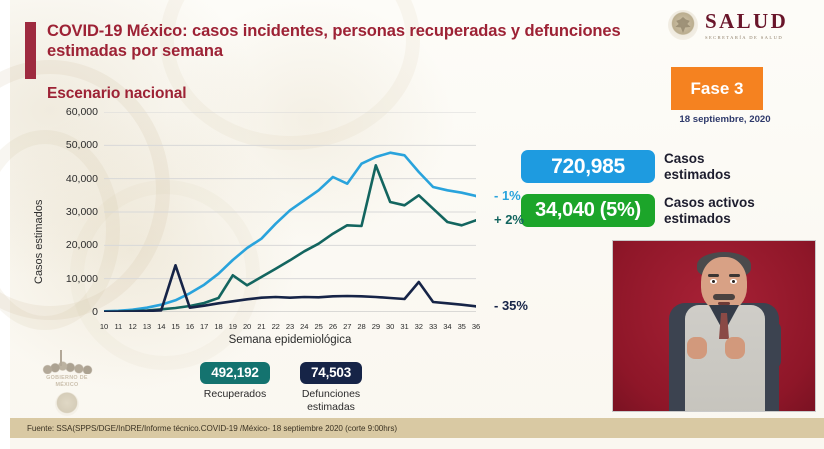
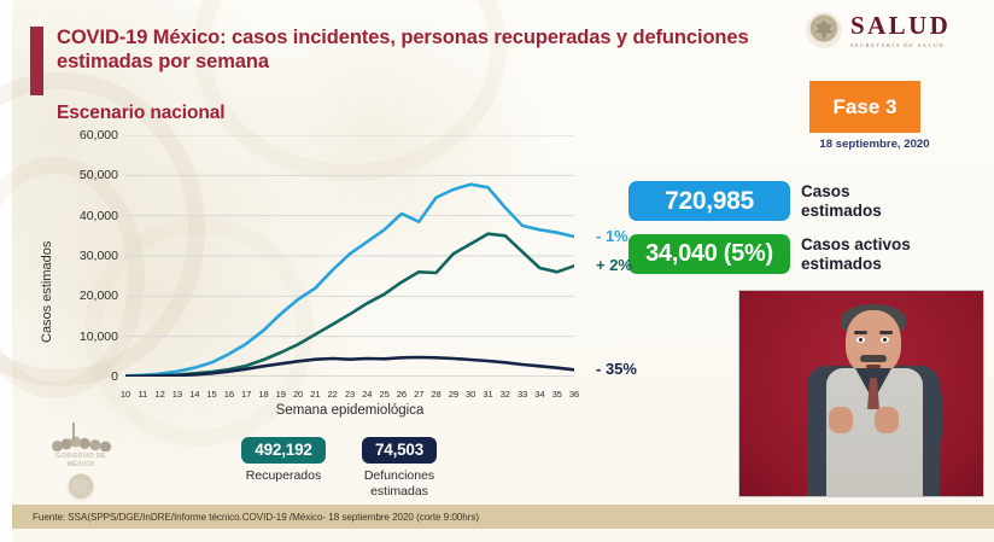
Defunciones estimadas/15: 14000 -> 1000
Recuperados/19: 11000 -> 6000
Recuperados/29: 44000 -> 30000
Recuperados/31: 32000 -> 36000
Defunciones estimadas/32: 9000 -> 4000
